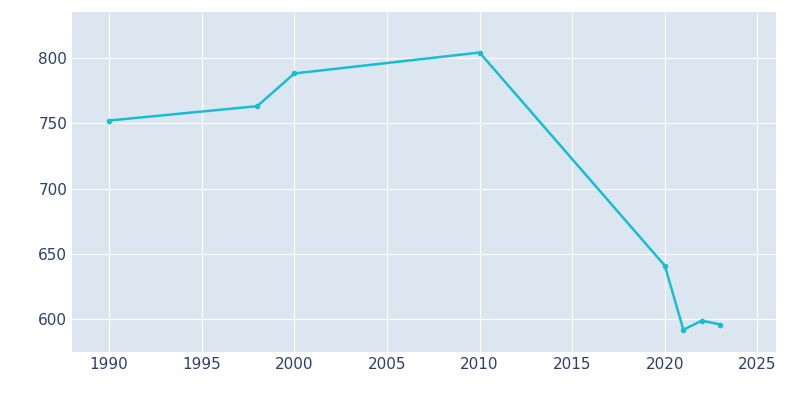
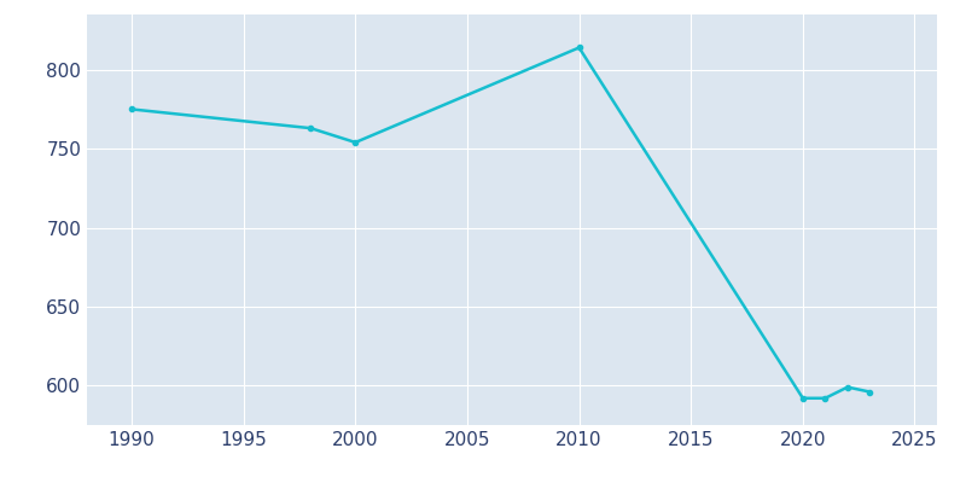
1990: 752 -> 775
2000: 788 -> 754
2010: 804 -> 814
2020: 641 -> 592
